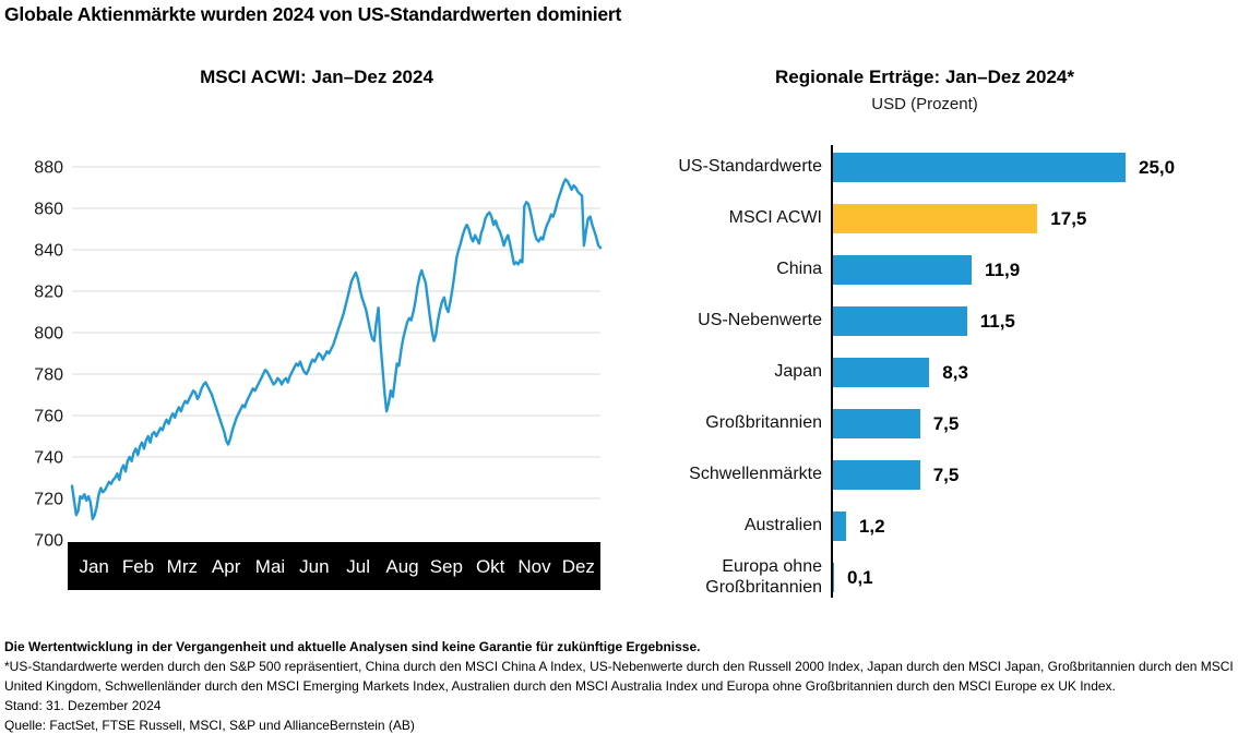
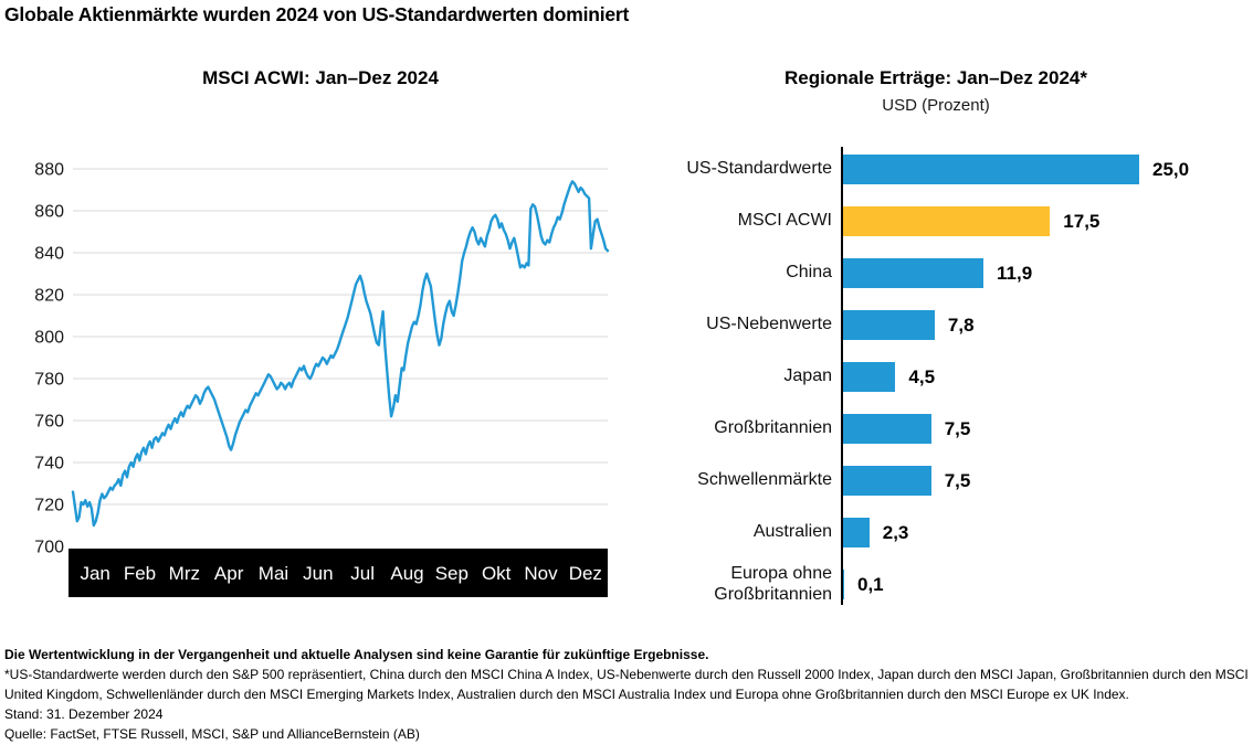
Regionale Erträge: Jan–Dez 2024*/US-Nebenwerte: 11,5 -> 7,8
Regionale Erträge: Jan–Dez 2024*/Japan: 8,3 -> 4,5
Regionale Erträge: Jan–Dez 2024*/Australien: 1,2 -> 2,3
